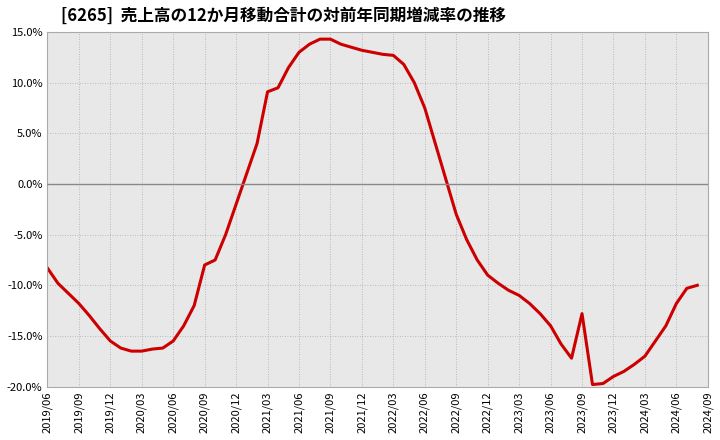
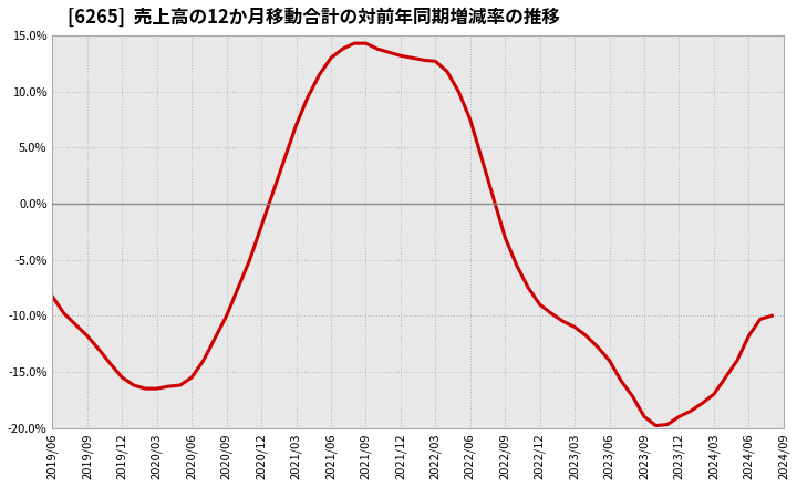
2020/09: -8.0% -> -10.0%
2021/03: 9.1% -> 7.0%
2023/09: -12.8% -> -19.0%
